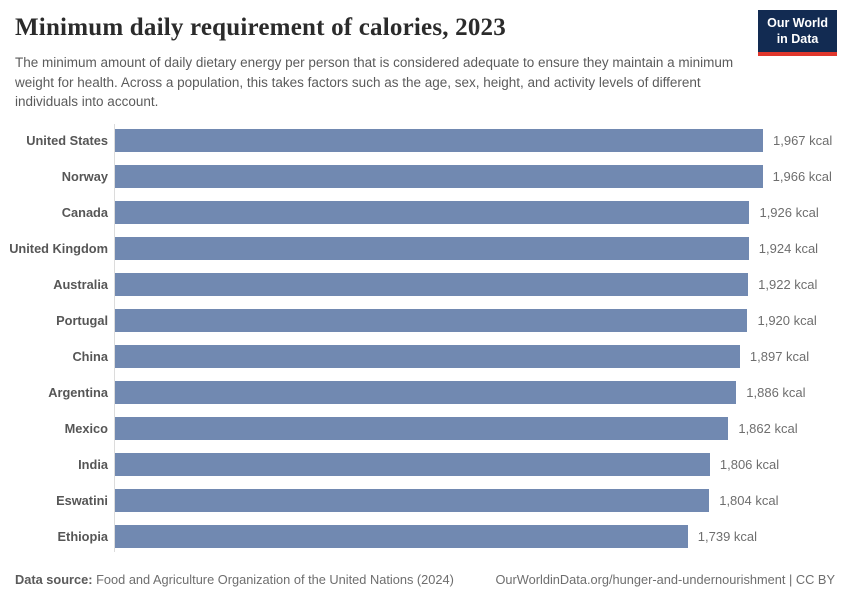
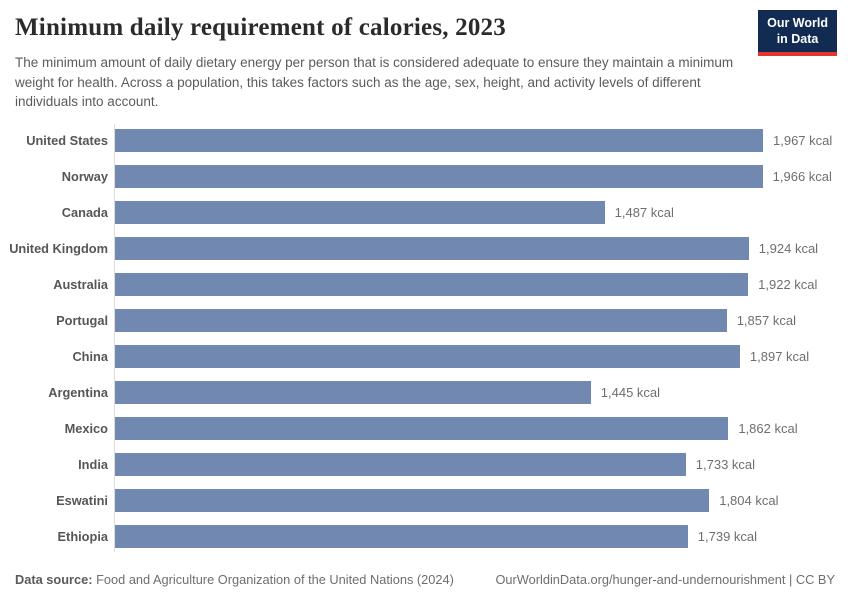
Canada: 1,926 -> 1,487
Portugal: 1,920 -> 1,857
Argentina: 1,886 -> 1,445
India: 1,806 -> 1,733
